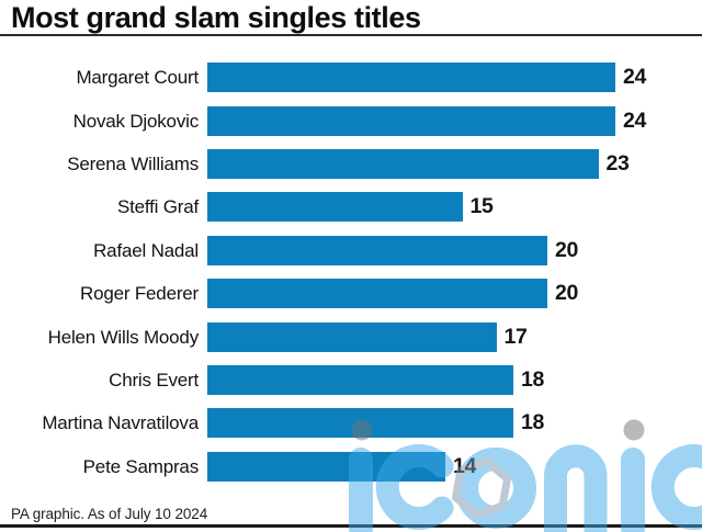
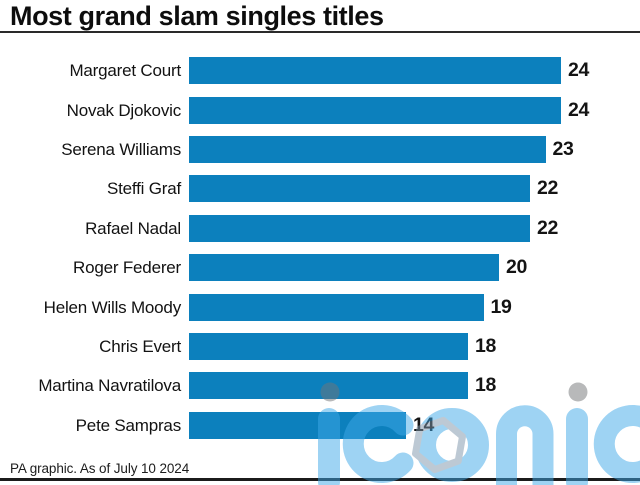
Steffi Graf: 15 -> 22
Rafael Nadal: 20 -> 22
Helen Wills Moody: 17 -> 19
